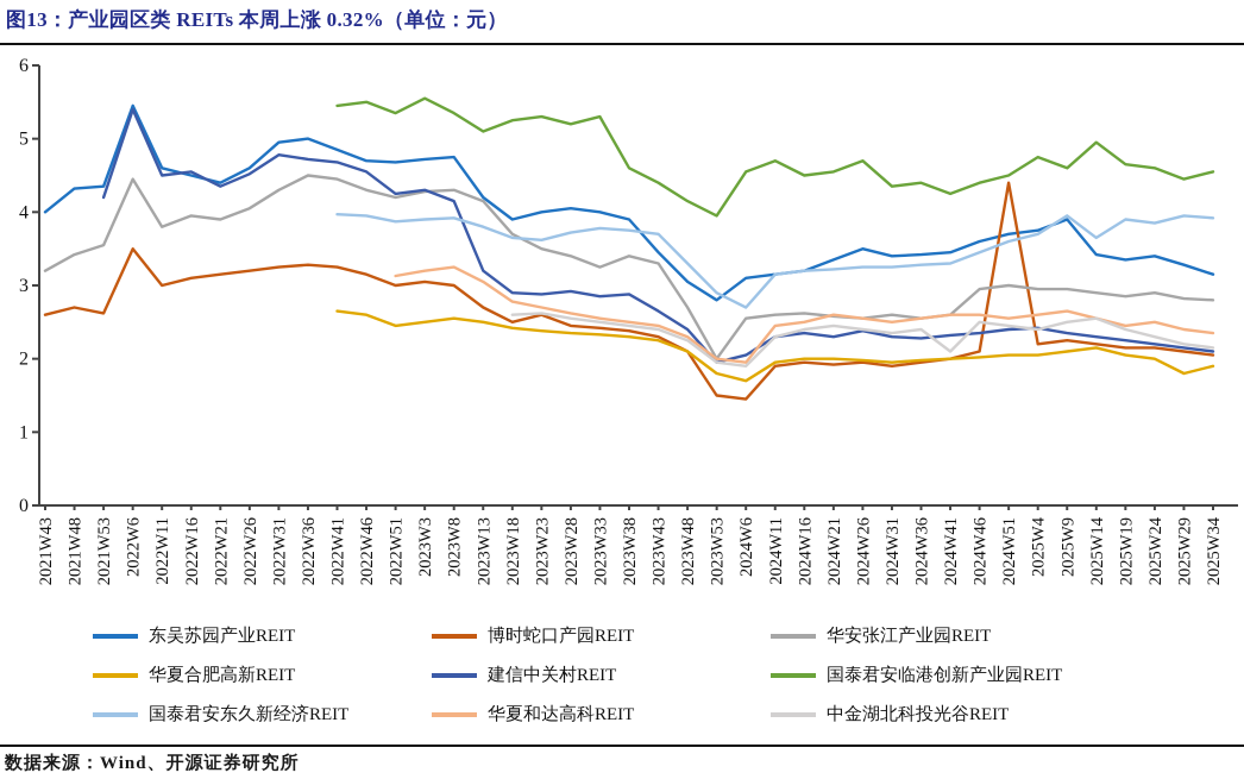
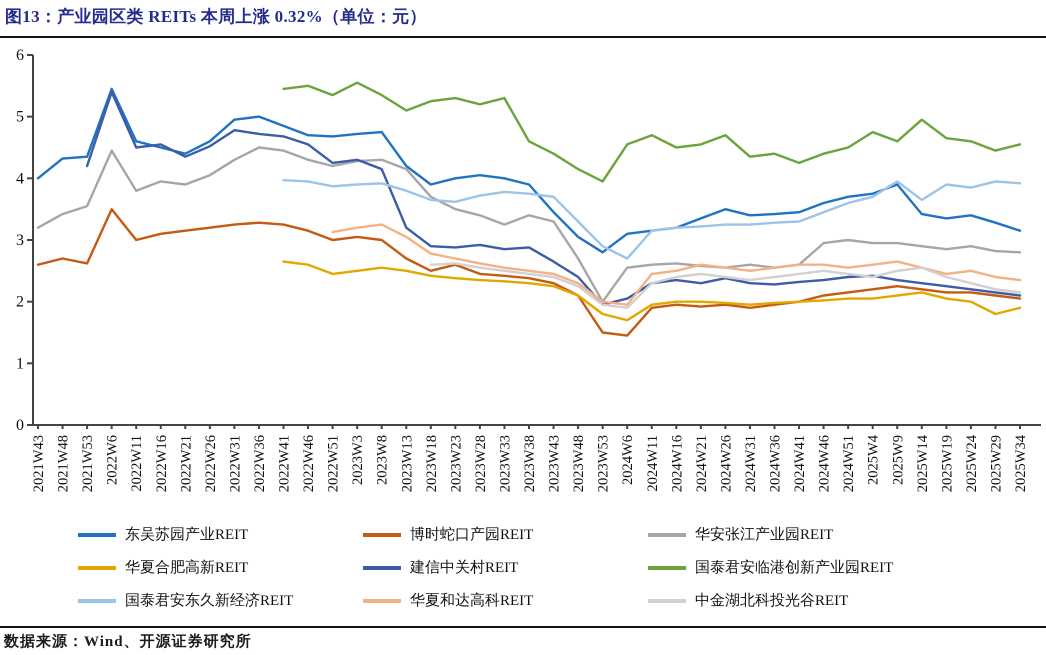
中金湖北科投光谷REIT/2024W41: 2.1 -> 2.5
博时蛇口产园REIT/2024W51: 4.4 -> 2.1
